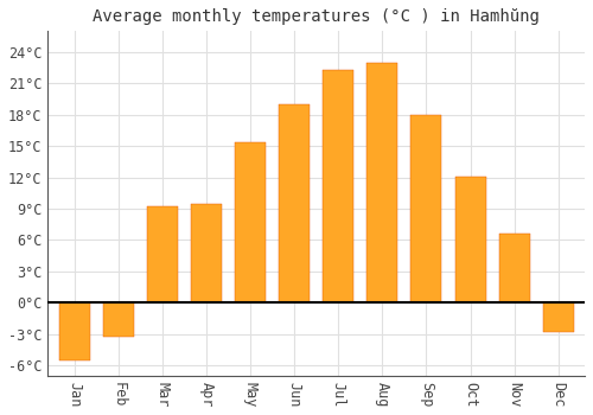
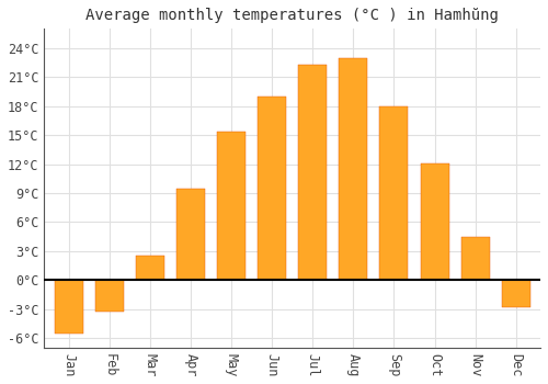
Mar: 9.2°C -> 2.5°C
Nov: 6.6°C -> 4.5°C
